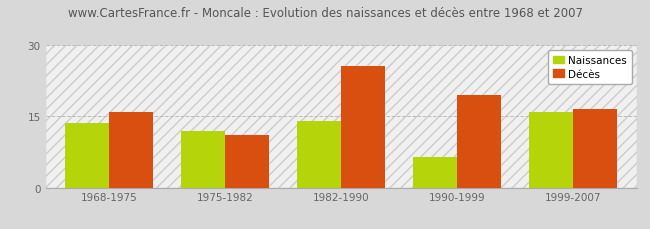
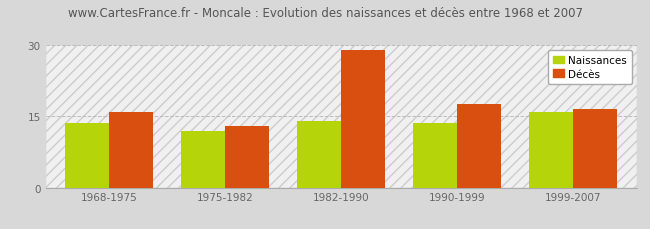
Décès/1975-1982: 11.0 -> 13.0
Décès/1982-1990: 25.5 -> 29.0
Naissances/1990-1999: 6.5 -> 13.5
Décès/1990-1999: 19.5 -> 17.5
